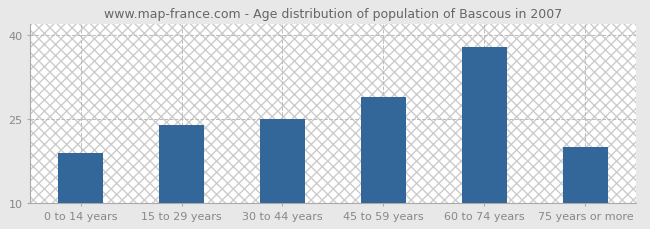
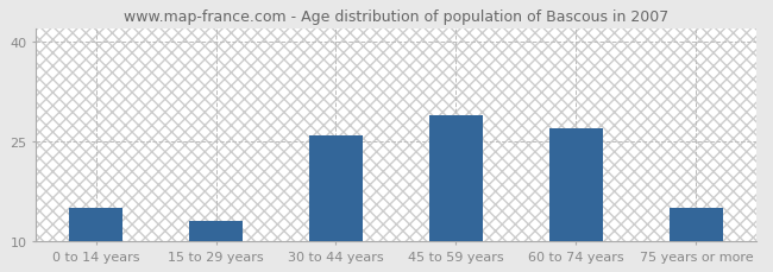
0 to 14 years: 19 -> 15
15 to 29 years: 24 -> 13
30 to 44 years: 25 -> 26
60 to 74 years: 38 -> 27
75 years or more: 20 -> 15
